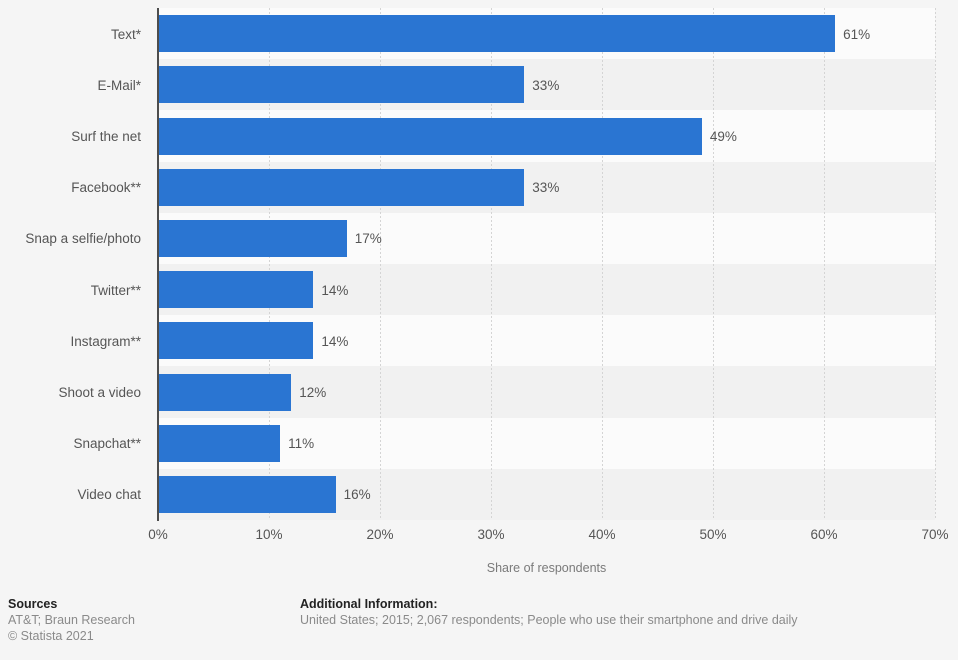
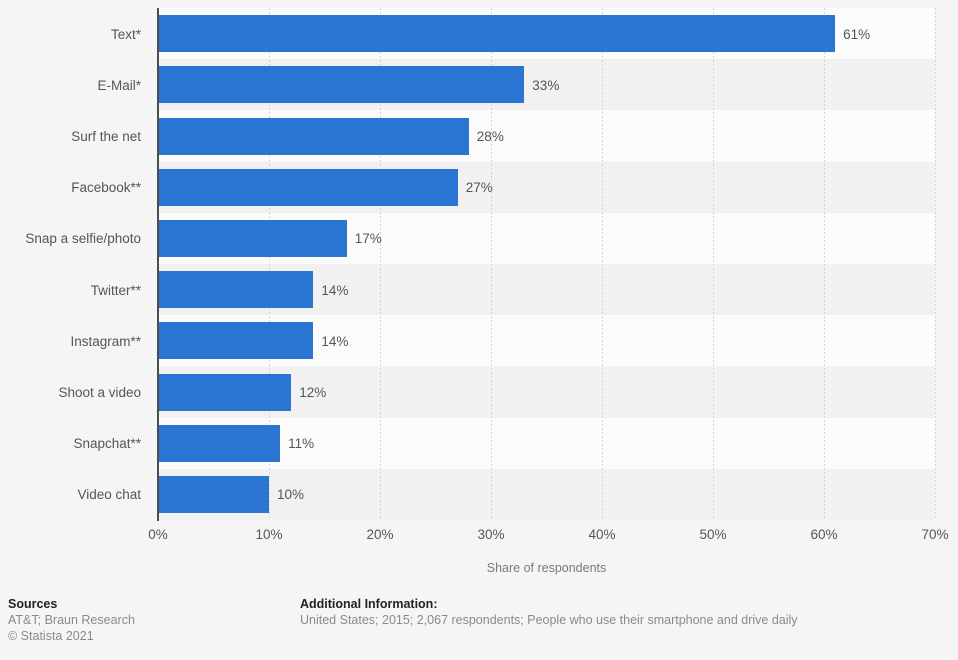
Surf the net: 49% -> 28%
Facebook**: 33% -> 27%
Video chat: 16% -> 10%
